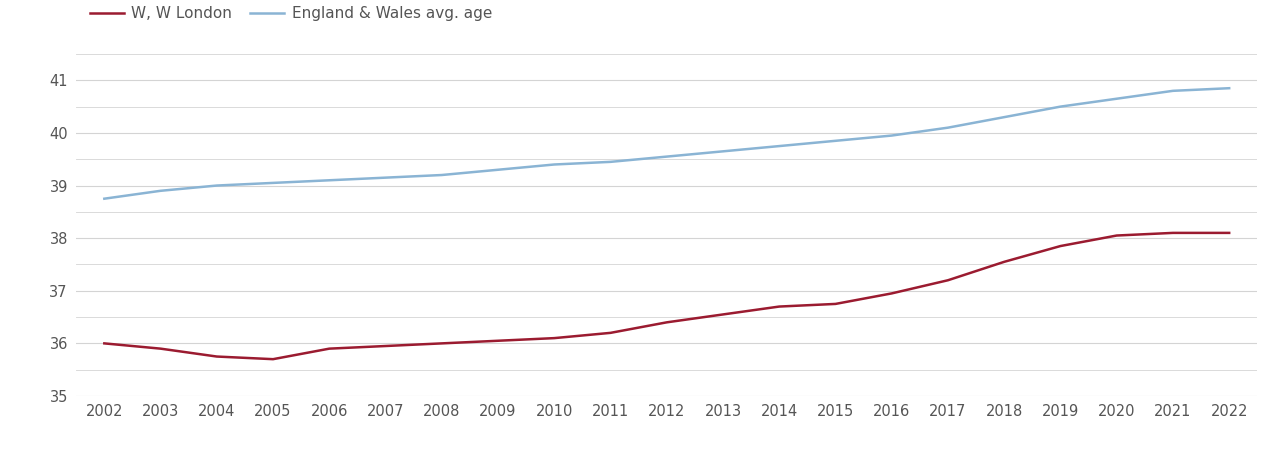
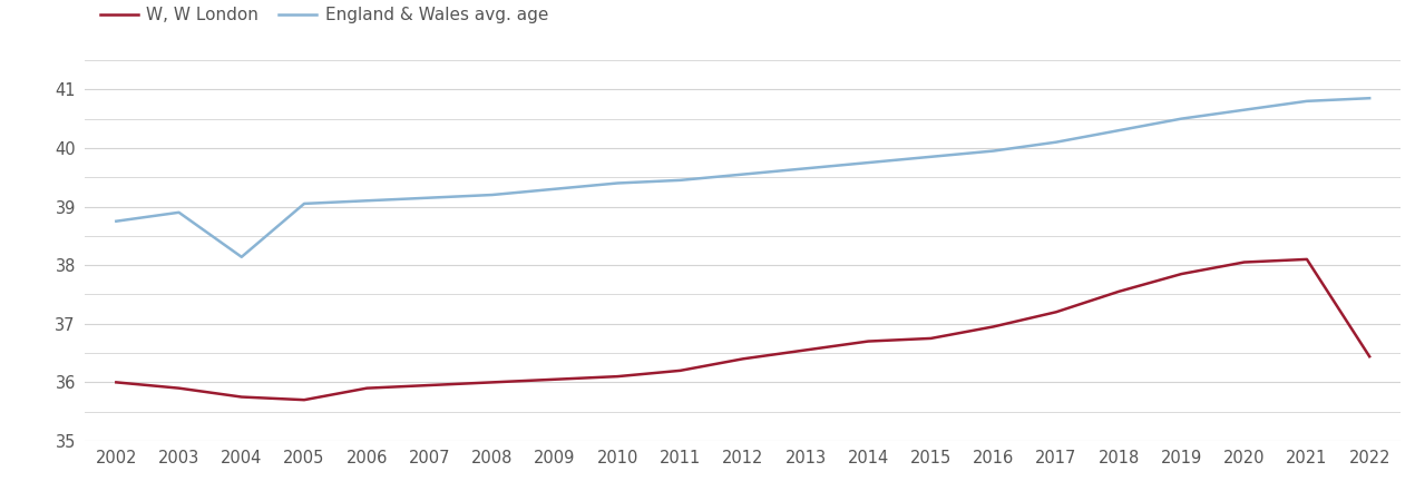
England & Wales avg. age/2004: 39.00 -> 38.14
W, W London/2022: 38.10 -> 36.44
